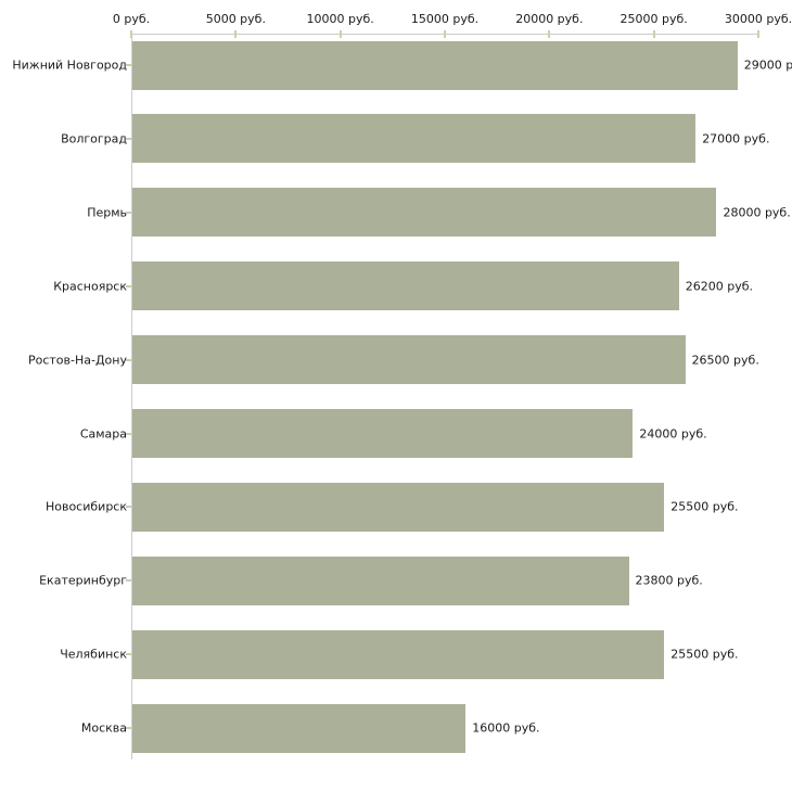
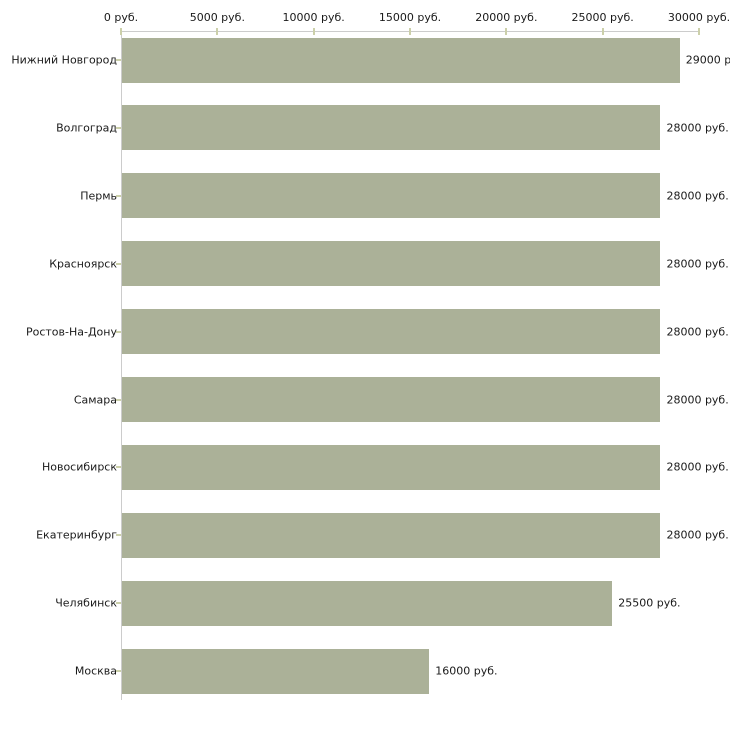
Волгоград: 27000 -> 28000
Красноярск: 26200 -> 28000
Ростов-На-Дону: 26500 -> 28000
Самара: 24000 -> 28000
Новосибирск: 25500 -> 28000
Екатеринбург: 23800 -> 28000
